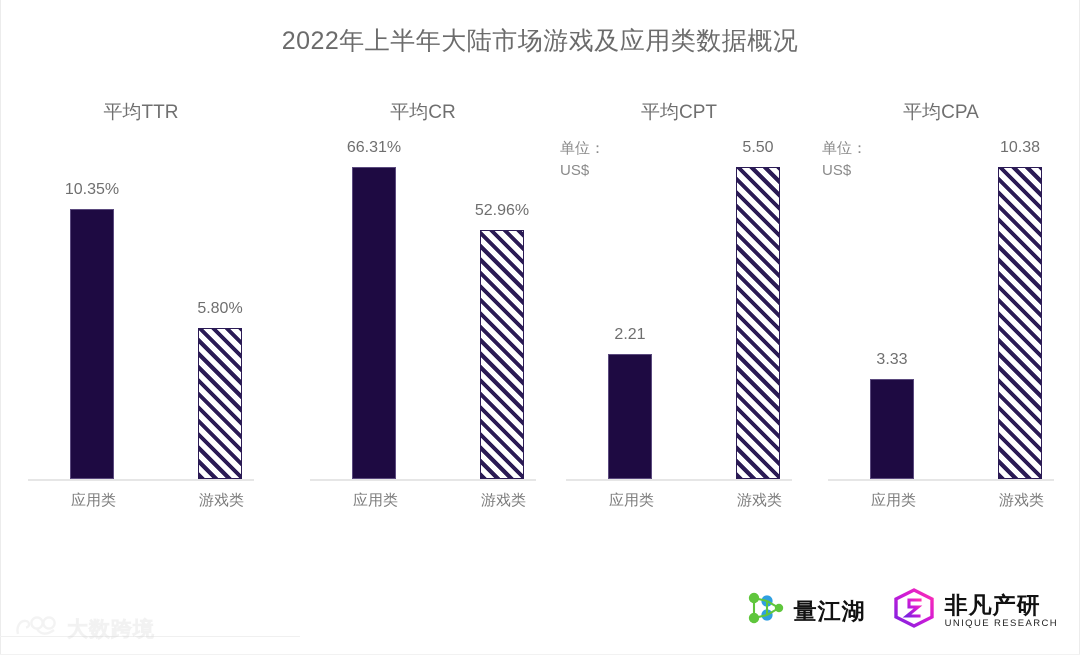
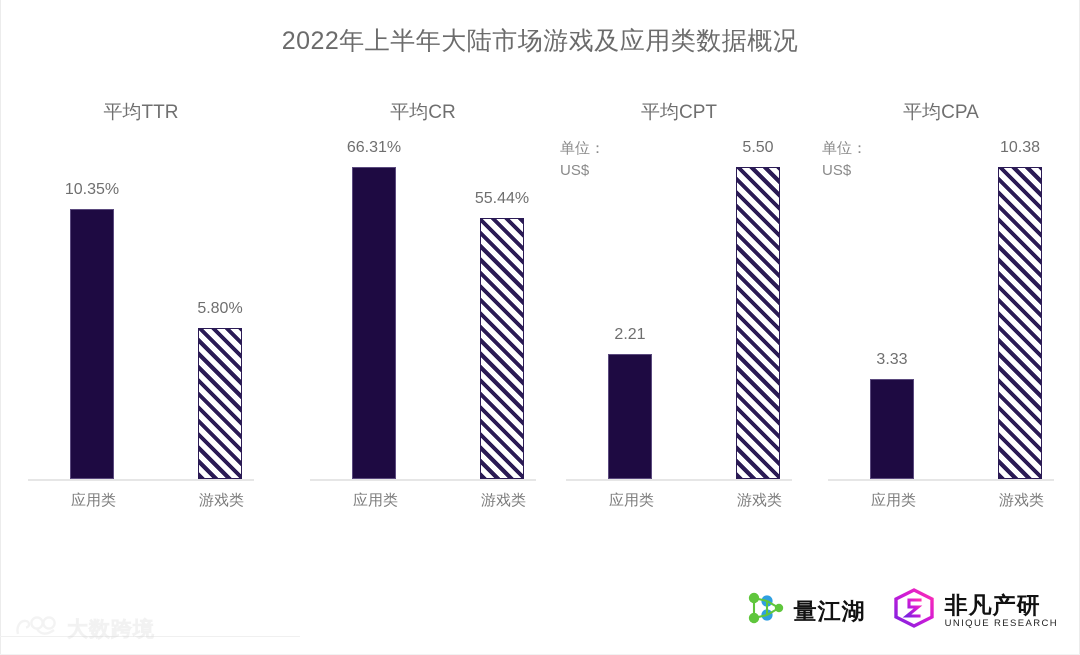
平均CR/游戏类: 52.96% -> 55.44%
